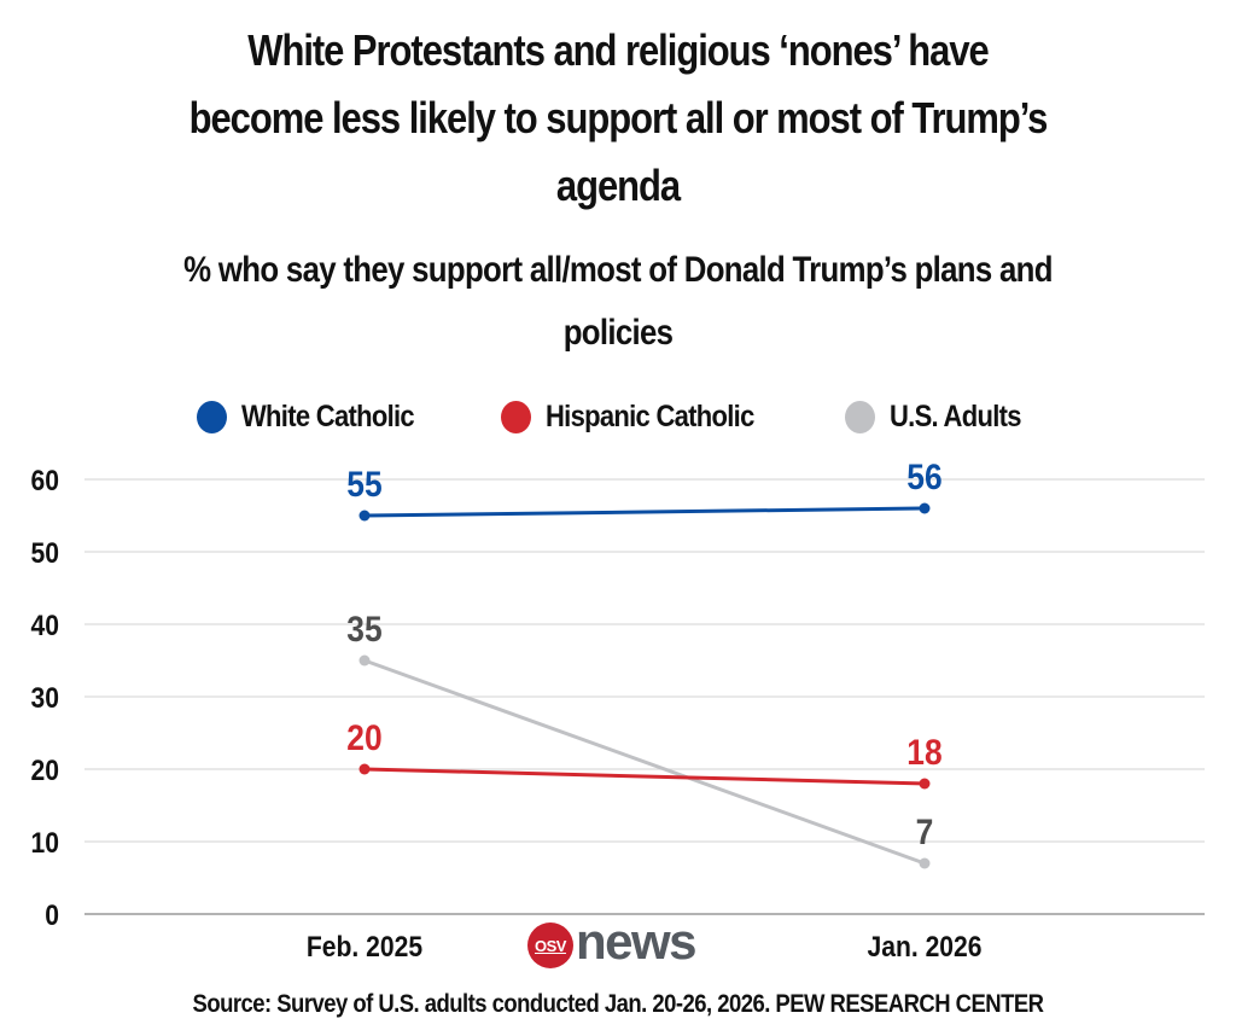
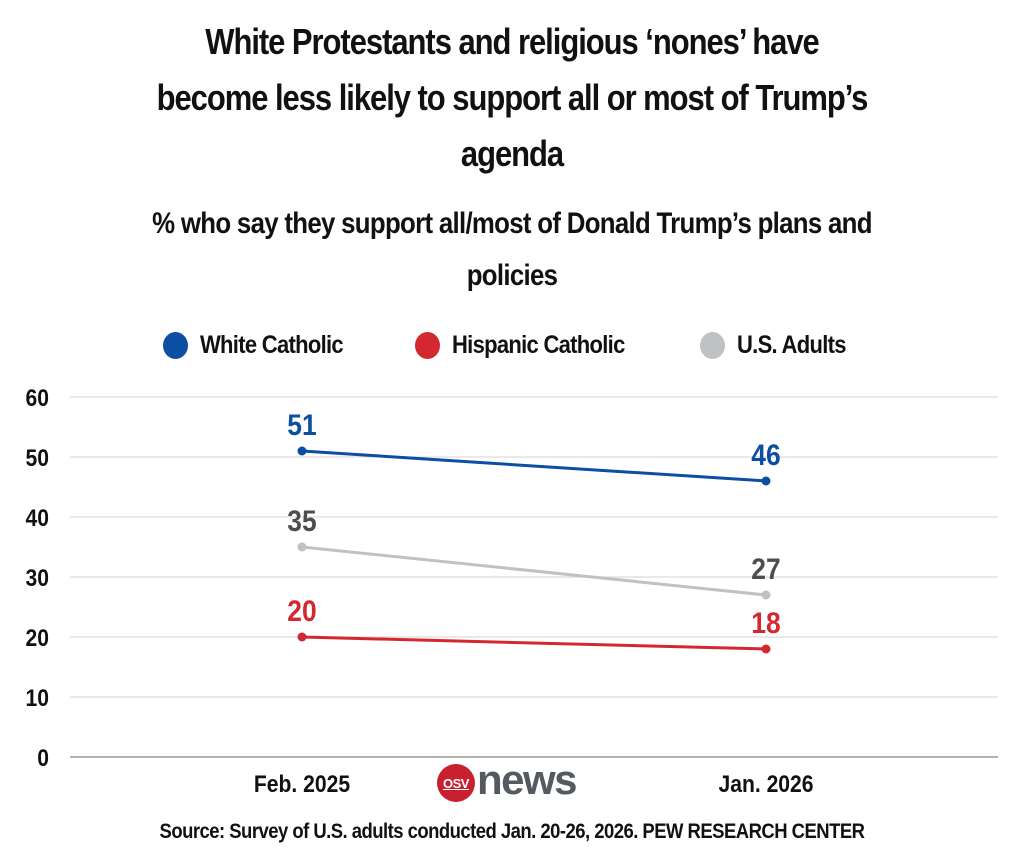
White Catholic/Feb. 2025: 55 -> 51
White Catholic/Jan. 2026: 56 -> 46
U.S. Adults/Jan. 2026: 7 -> 27
